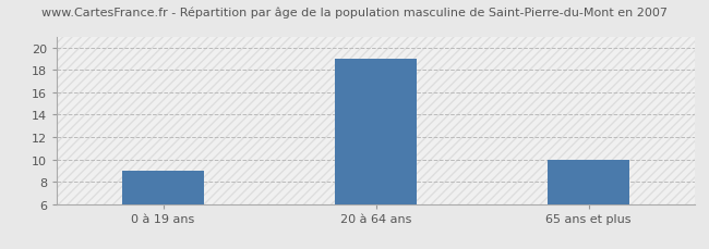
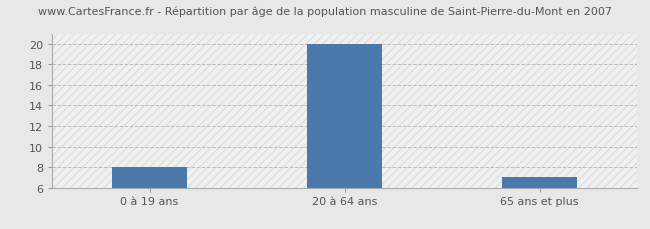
0 à 19 ans: 9 -> 8
20 à 64 ans: 19 -> 20
65 ans et plus: 10 -> 7
